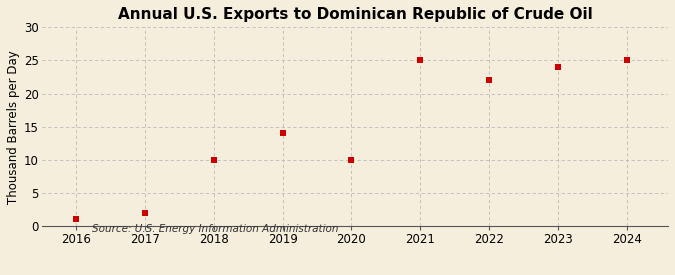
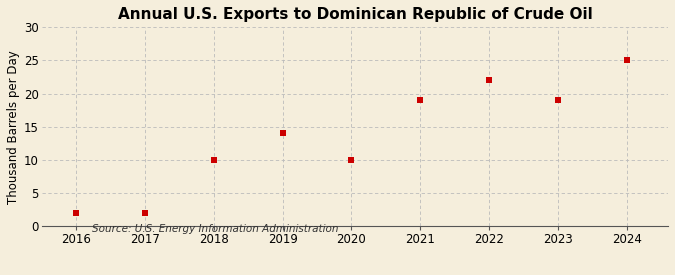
2016: 1 -> 2
2021: 25 -> 19
2023: 24 -> 19
